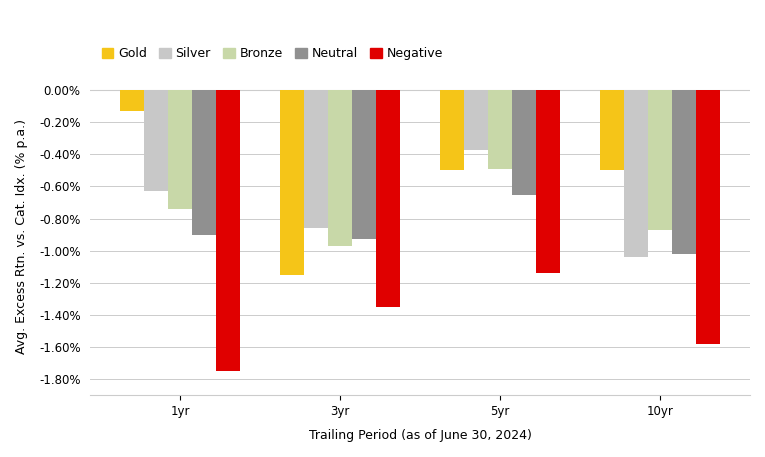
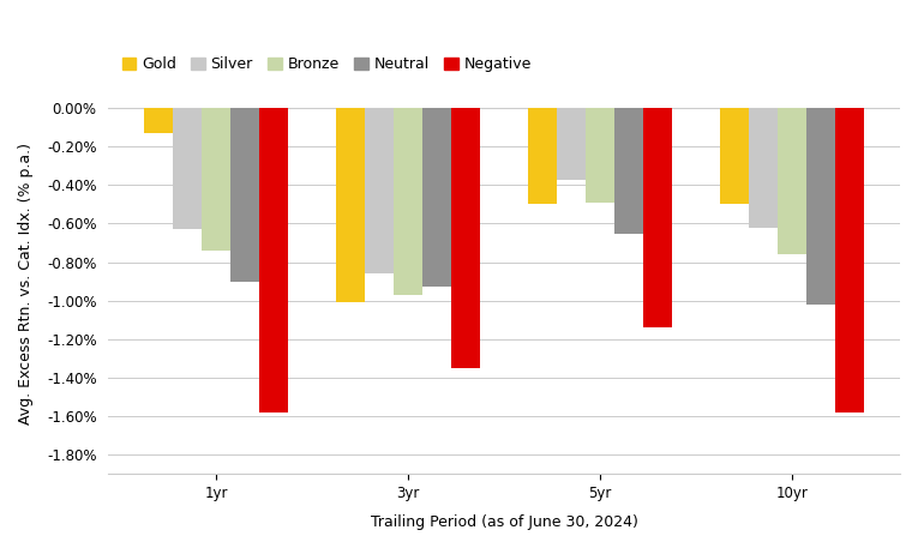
Negative/1yr: -1.75% -> -1.58%
Gold/3yr: -1.15% -> -1.01%
Silver/10yr: -1.04% -> -0.62%
Bronze/10yr: -0.87% -> -0.76%
